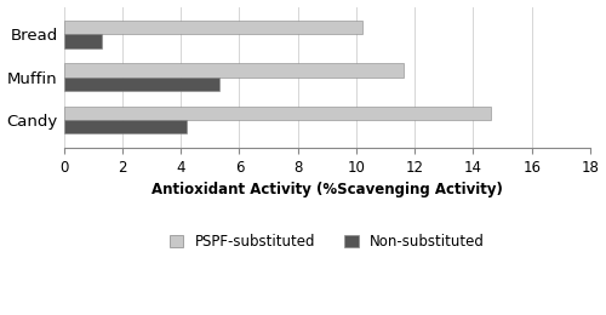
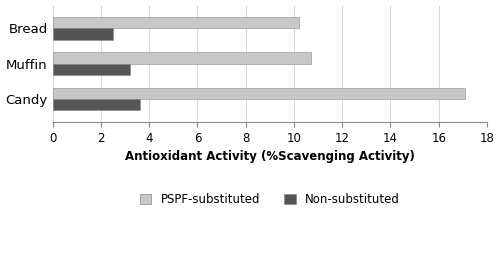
Non-substituted/Bread: 1.3 -> 2.5
PSPF-substituted/Muffin: 11.6 -> 10.7
Non-substituted/Muffin: 5.3 -> 3.2
PSPF-substituted/Candy: 14.6 -> 17.1
Non-substituted/Candy: 4.2 -> 3.6
